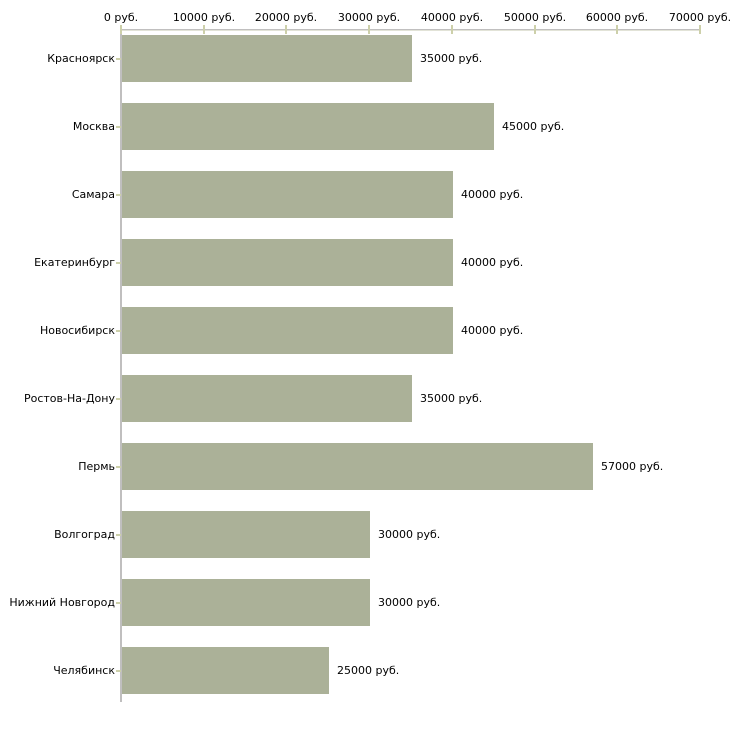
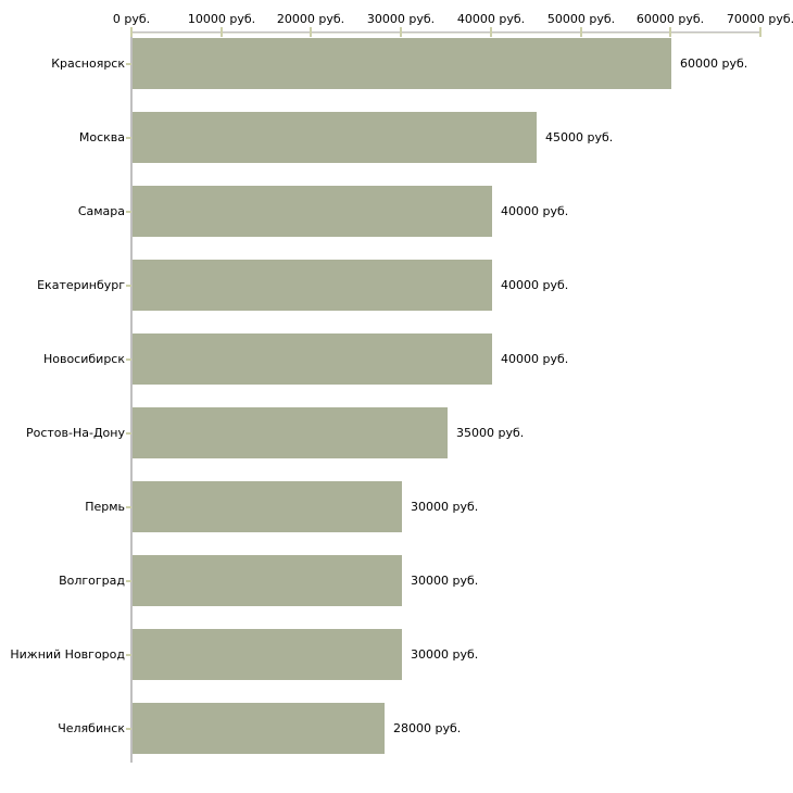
Красноярск: 35000 -> 60000
Пермь: 57000 -> 30000
Челябинск: 25000 -> 28000
